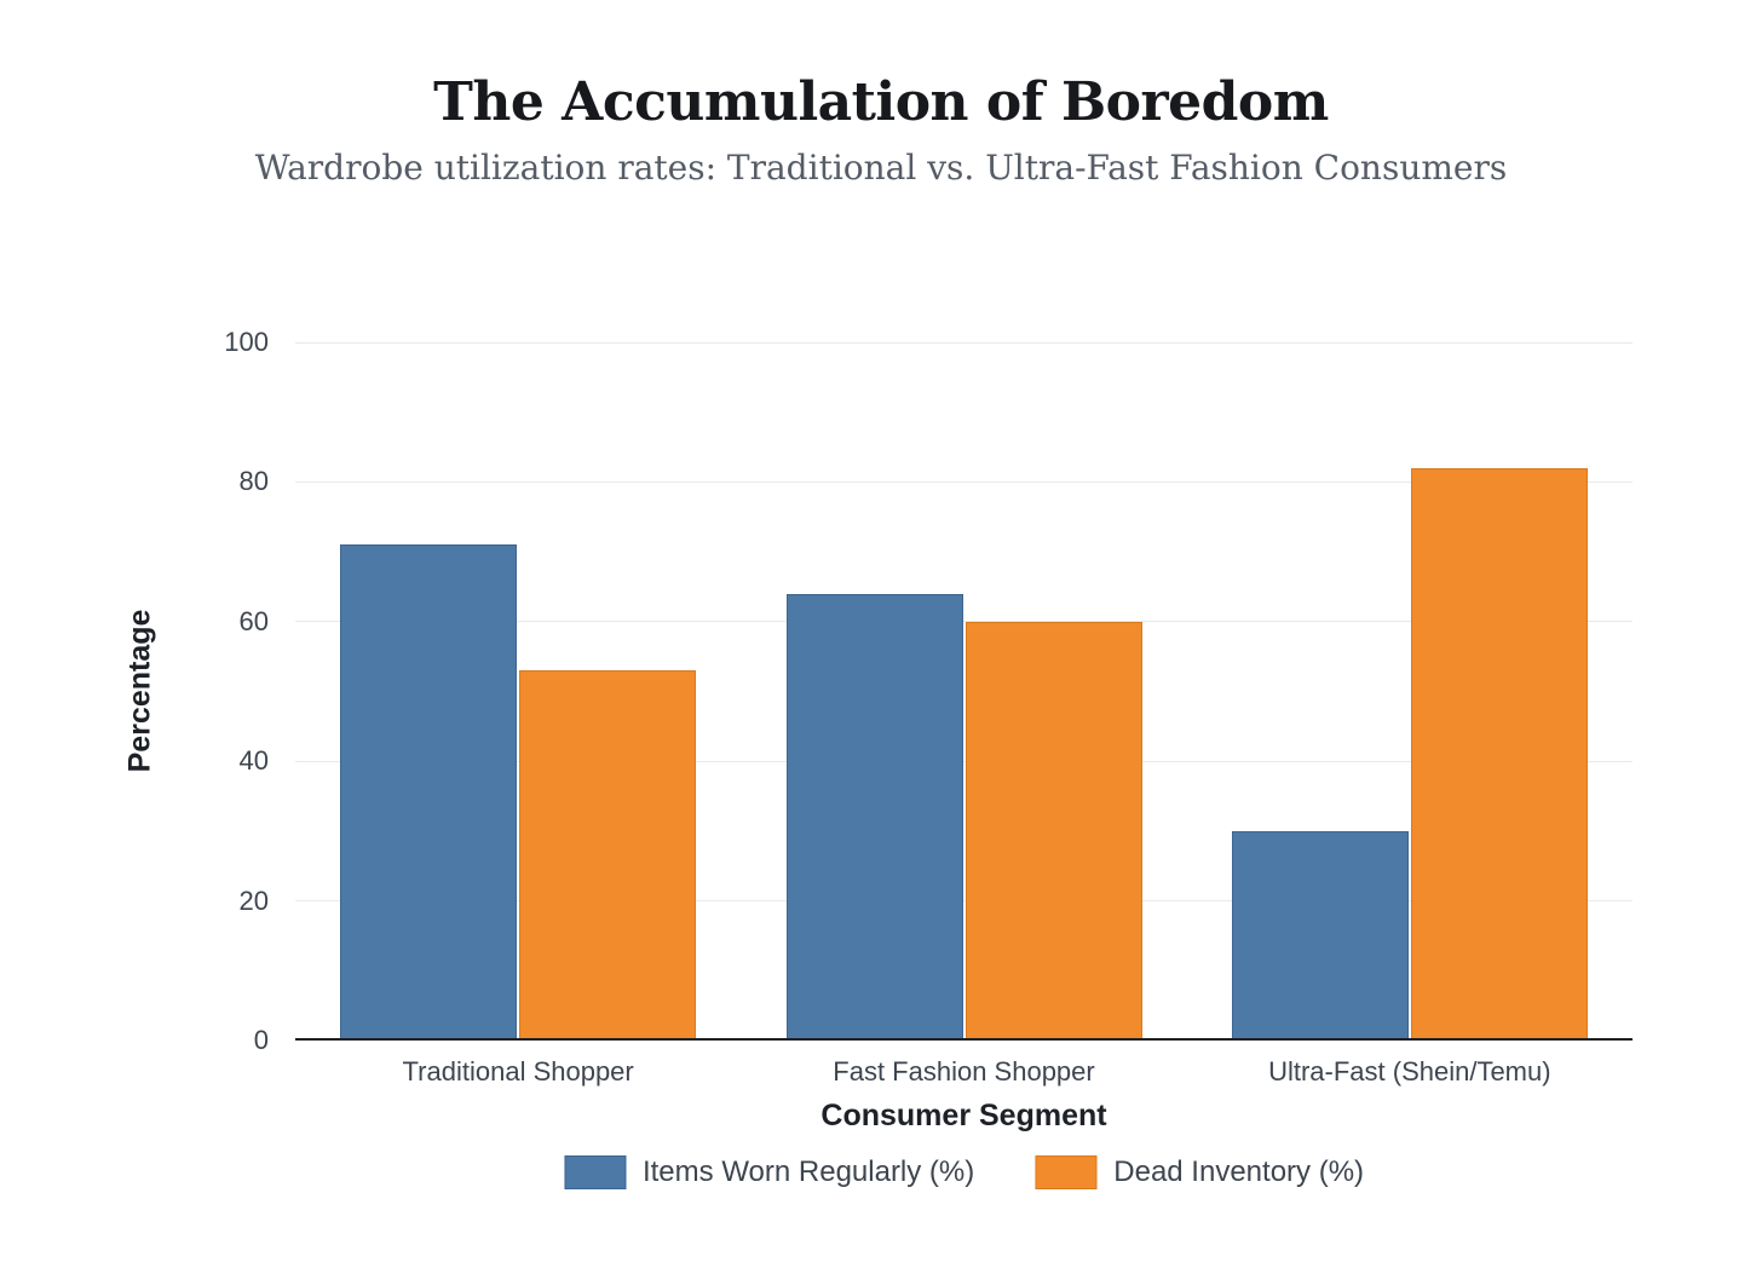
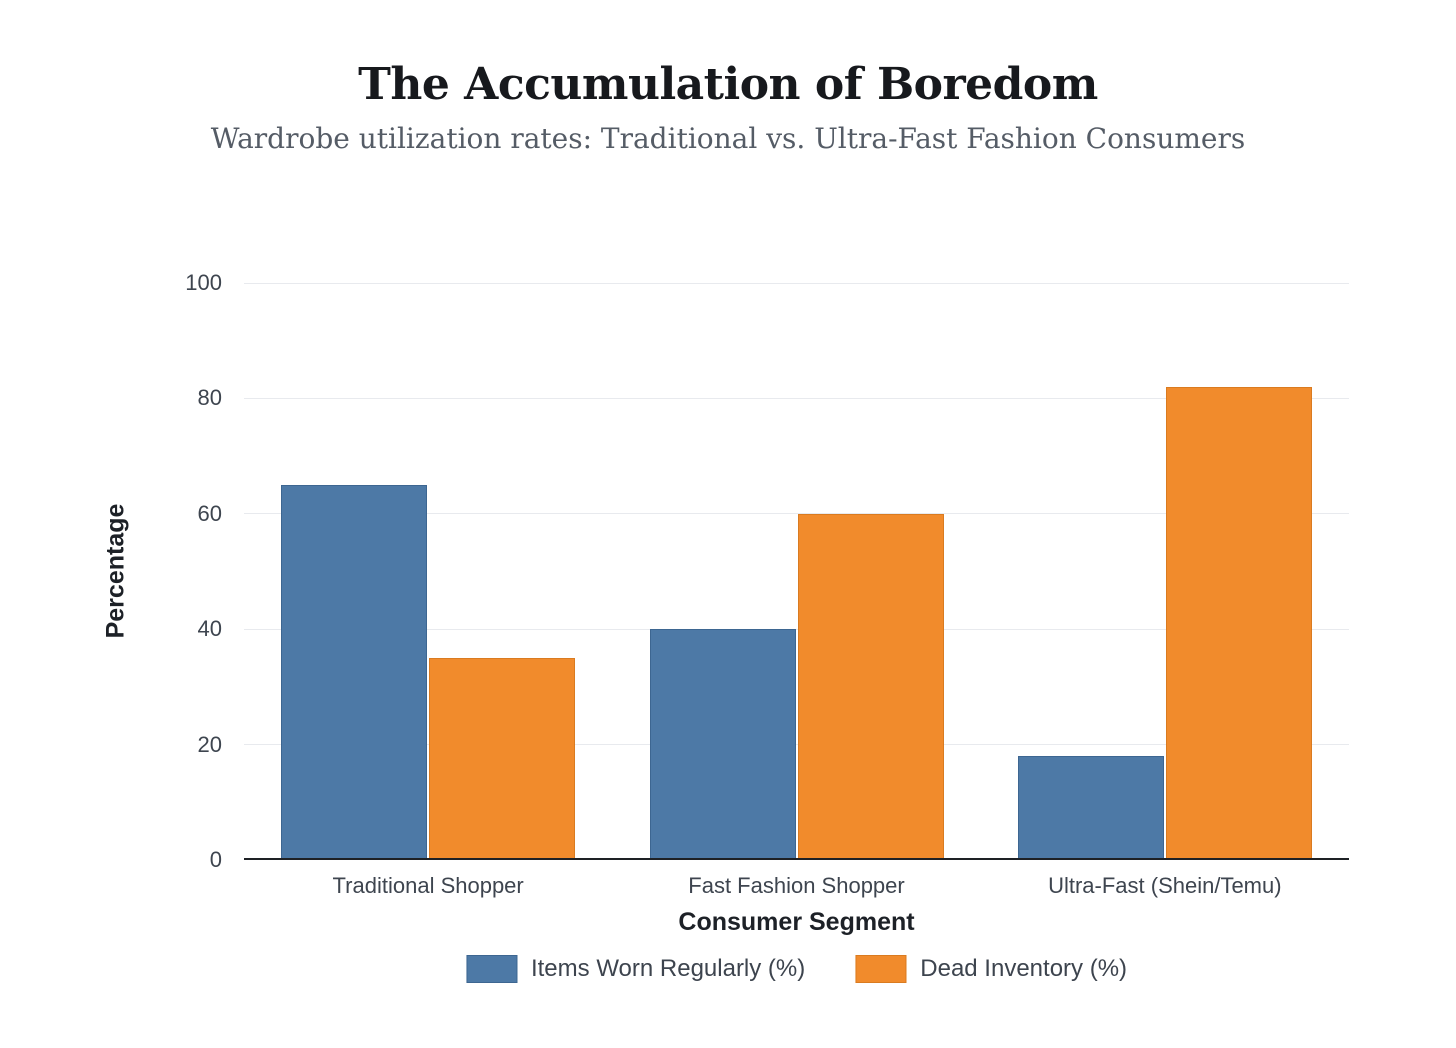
Items Worn Regularly (%)/Traditional Shopper: 71 -> 65
Dead Inventory (%)/Traditional Shopper: 53 -> 35
Items Worn Regularly (%)/Fast Fashion Shopper: 64 -> 40
Items Worn Regularly (%)/Ultra-Fast (Shein/Temu): 30 -> 18
